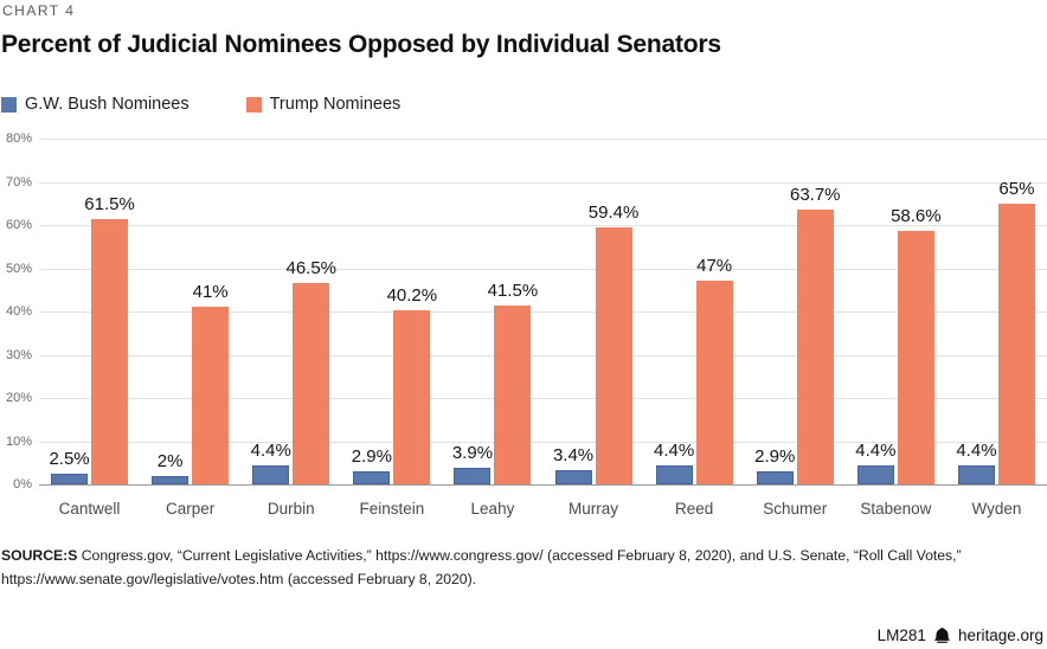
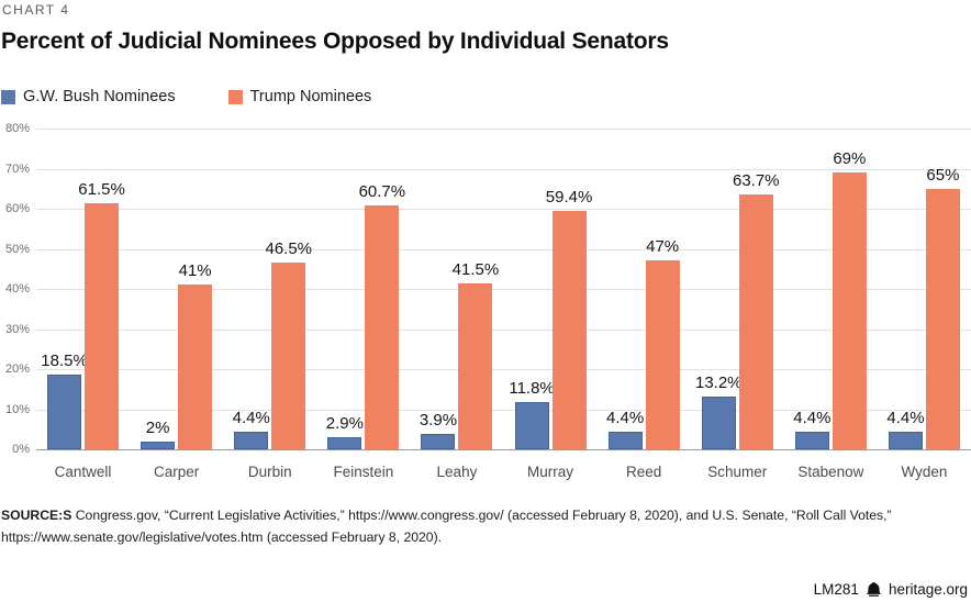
G.W. Bush Nominees/Cantwell: 2.5% -> 18.5%
Trump Nominees/Feinstein: 40.2% -> 60.7%
G.W. Bush Nominees/Murray: 3.4% -> 11.8%
G.W. Bush Nominees/Schumer: 2.9% -> 13.2%
Trump Nominees/Stabenow: 58.6% -> 69%
